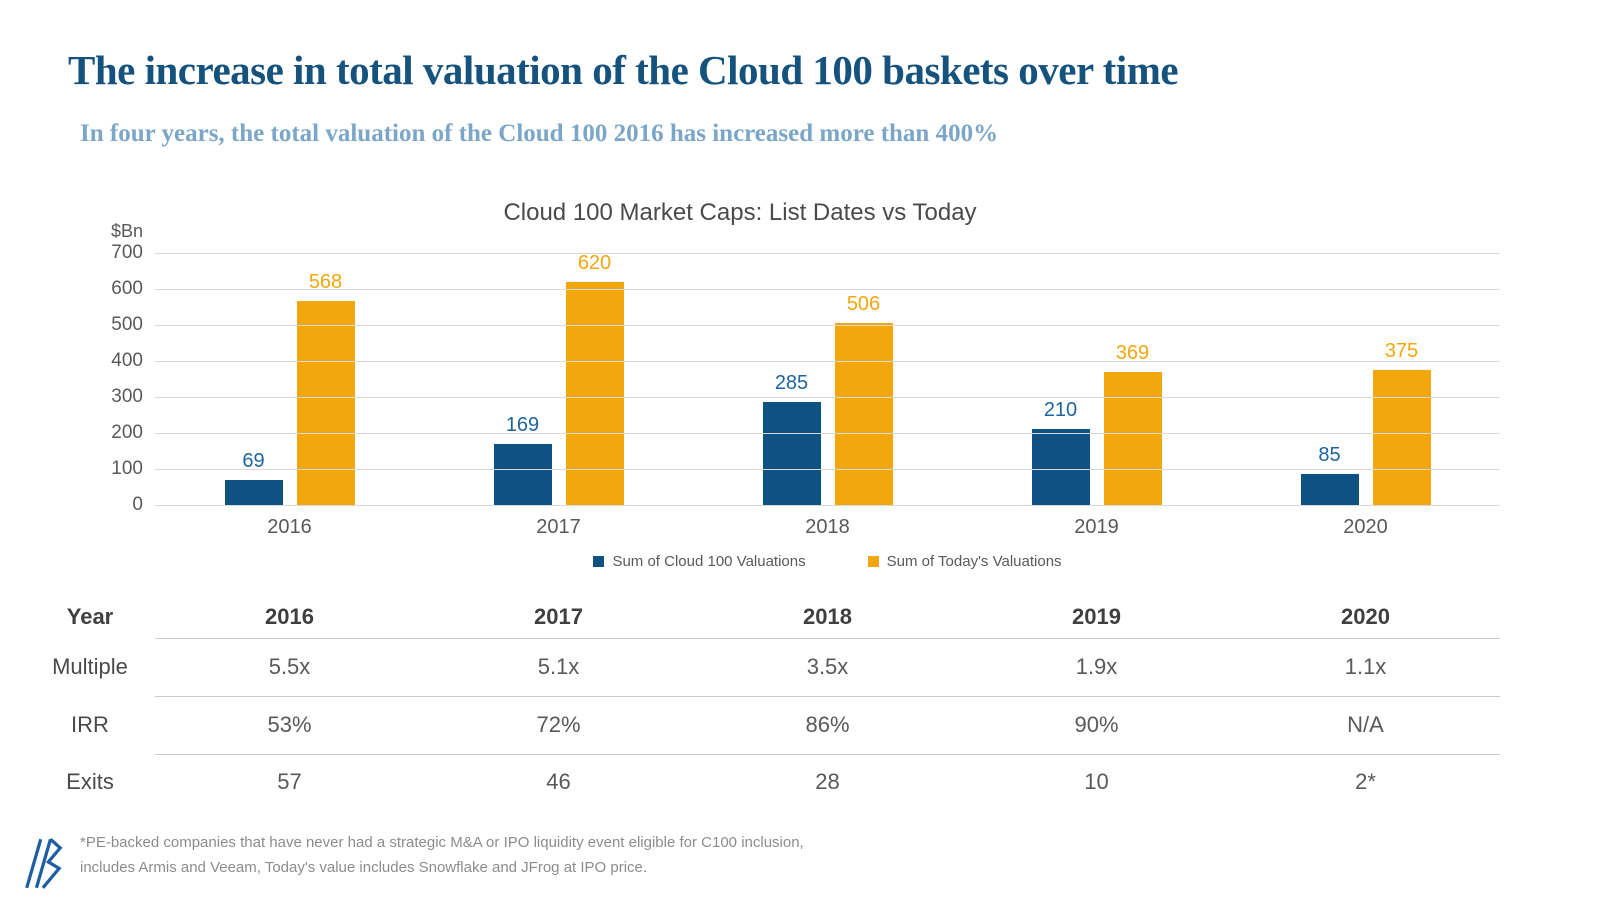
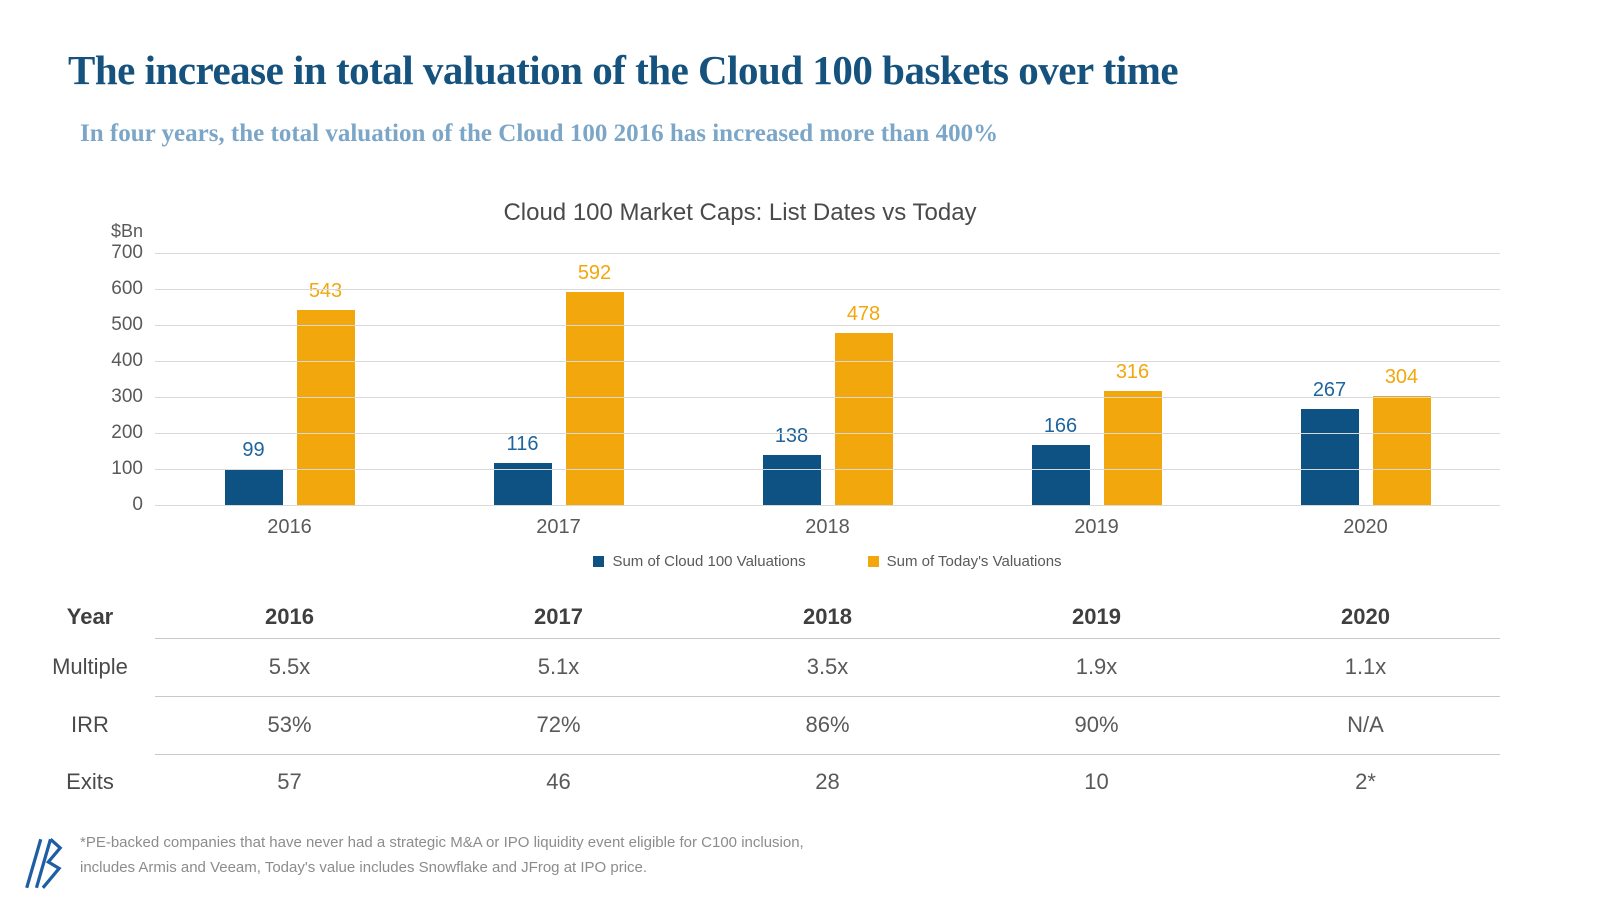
Sum of Cloud 100 Valuations/2016: 69 -> 99
Sum of Today's Valuations/2016: 568 -> 543
Sum of Cloud 100 Valuations/2017: 169 -> 116
Sum of Today's Valuations/2017: 620 -> 592
Sum of Cloud 100 Valuations/2018: 285 -> 138
Sum of Today's Valuations/2018: 506 -> 478
Sum of Cloud 100 Valuations/2019: 210 -> 166
Sum of Today's Valuations/2019: 369 -> 316
Sum of Cloud 100 Valuations/2020: 85 -> 267
Sum of Today's Valuations/2020: 375 -> 304
